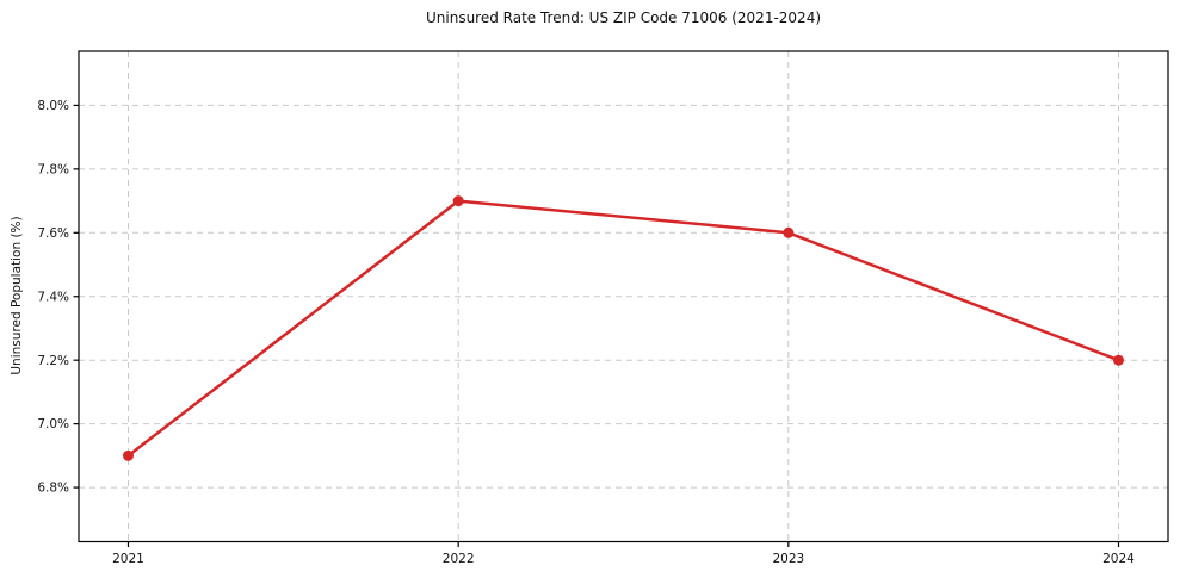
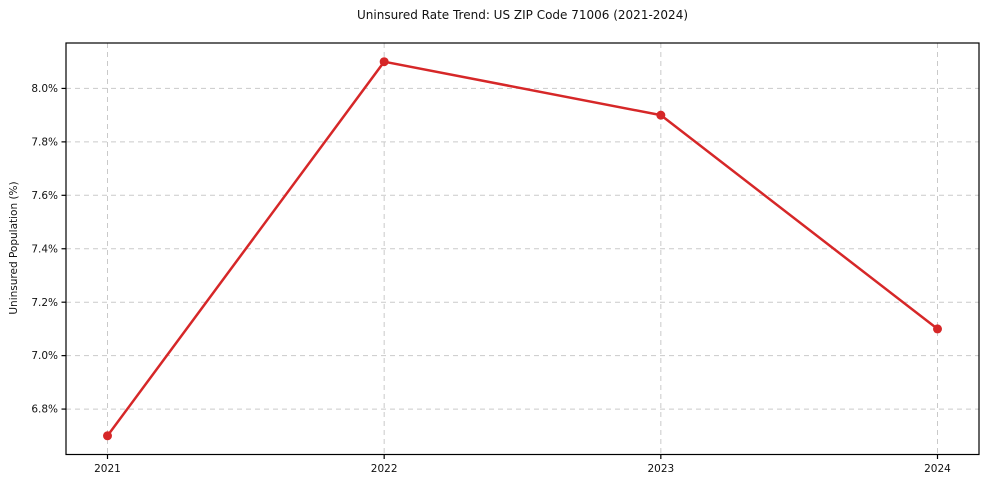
2021: 6.9% -> 6.7%
2022: 7.7% -> 8.1%
2023: 7.6% -> 7.9%
2024: 7.2% -> 7.1%
